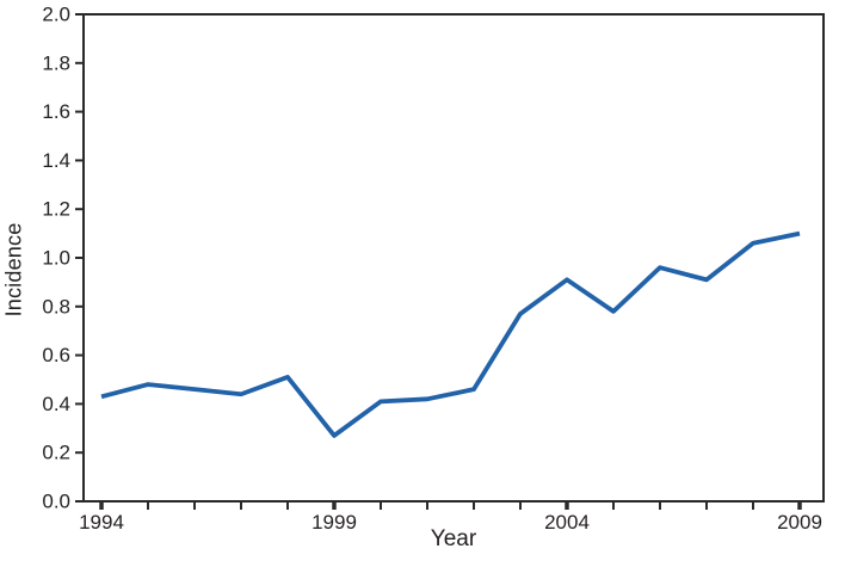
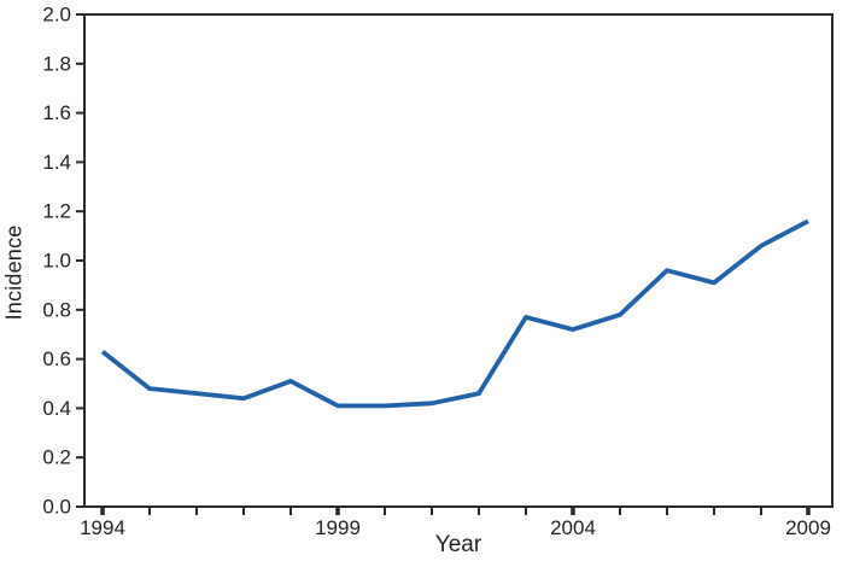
1994: 0.43 -> 0.63
1999: 0.27 -> 0.41
2004: 0.91 -> 0.72
2009: 1.10 -> 1.16
